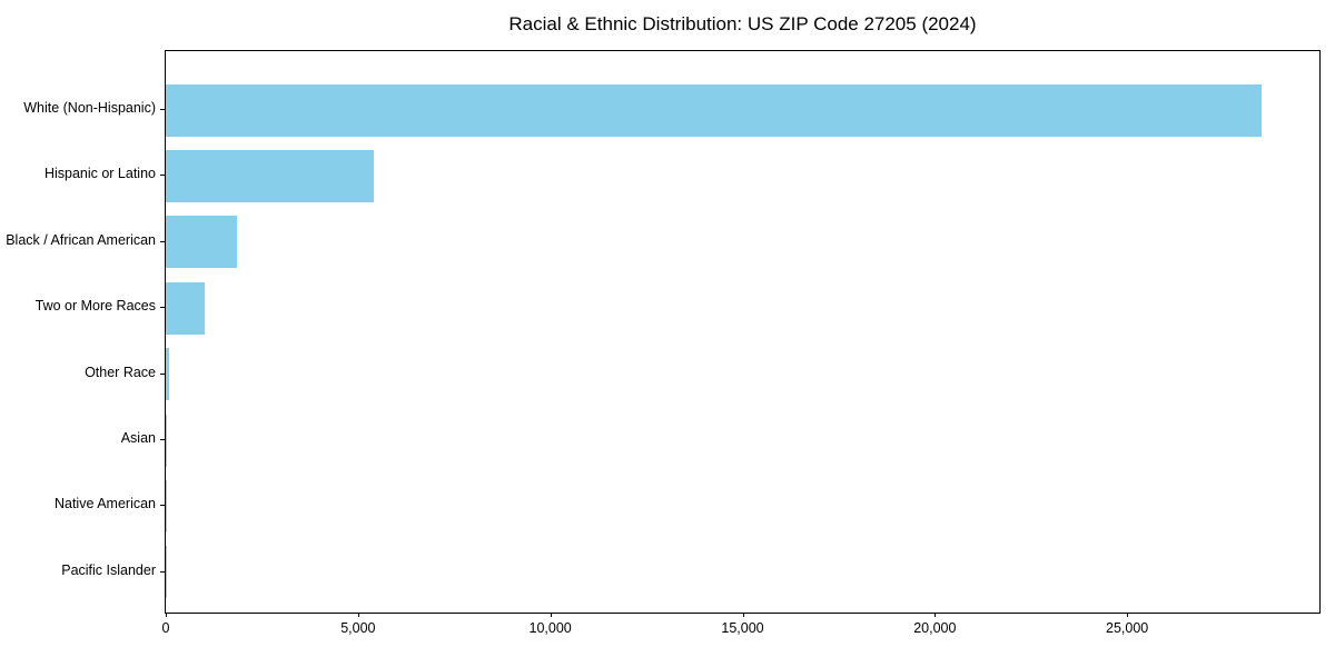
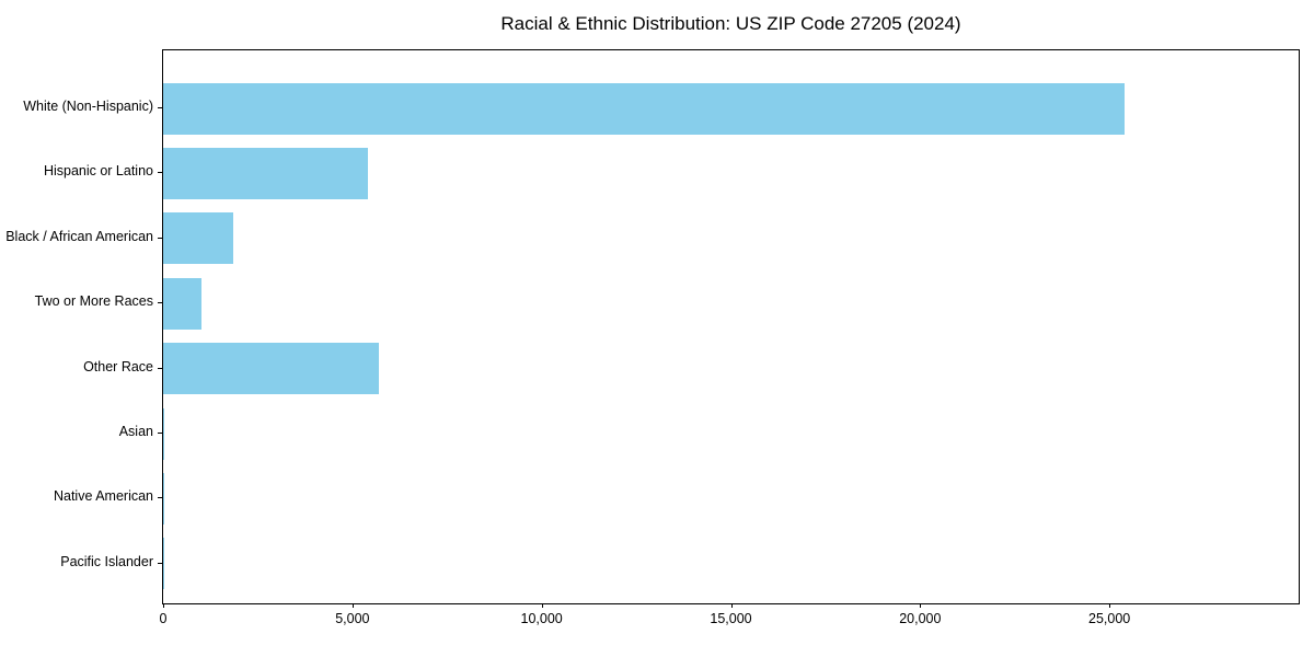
White (Non-Hispanic): 28500 -> 25400
Other Race: 100 -> 5700
